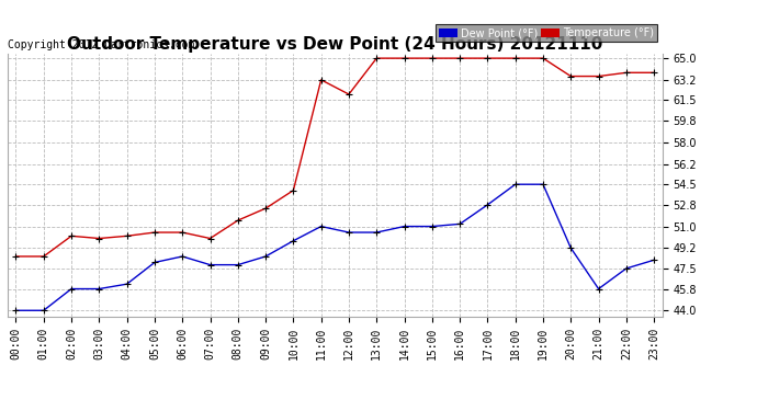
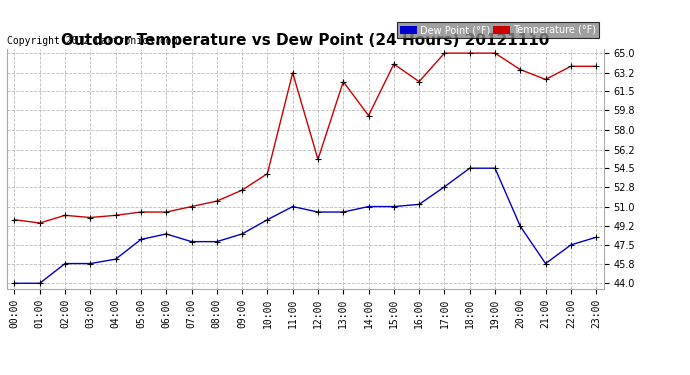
Temperature (°F)/00:00: 48.5 -> 49.8
Temperature (°F)/01:00: 48.5 -> 49.5
Temperature (°F)/07:00: 50.0 -> 51.0
Temperature (°F)/12:00: 62.0 -> 55.3
Temperature (°F)/13:00: 65.0 -> 62.4
Temperature (°F)/14:00: 65.0 -> 59.3
Temperature (°F)/15:00: 65.0 -> 64.0
Temperature (°F)/16:00: 65.0 -> 62.4
Temperature (°F)/21:00: 63.5 -> 62.6
